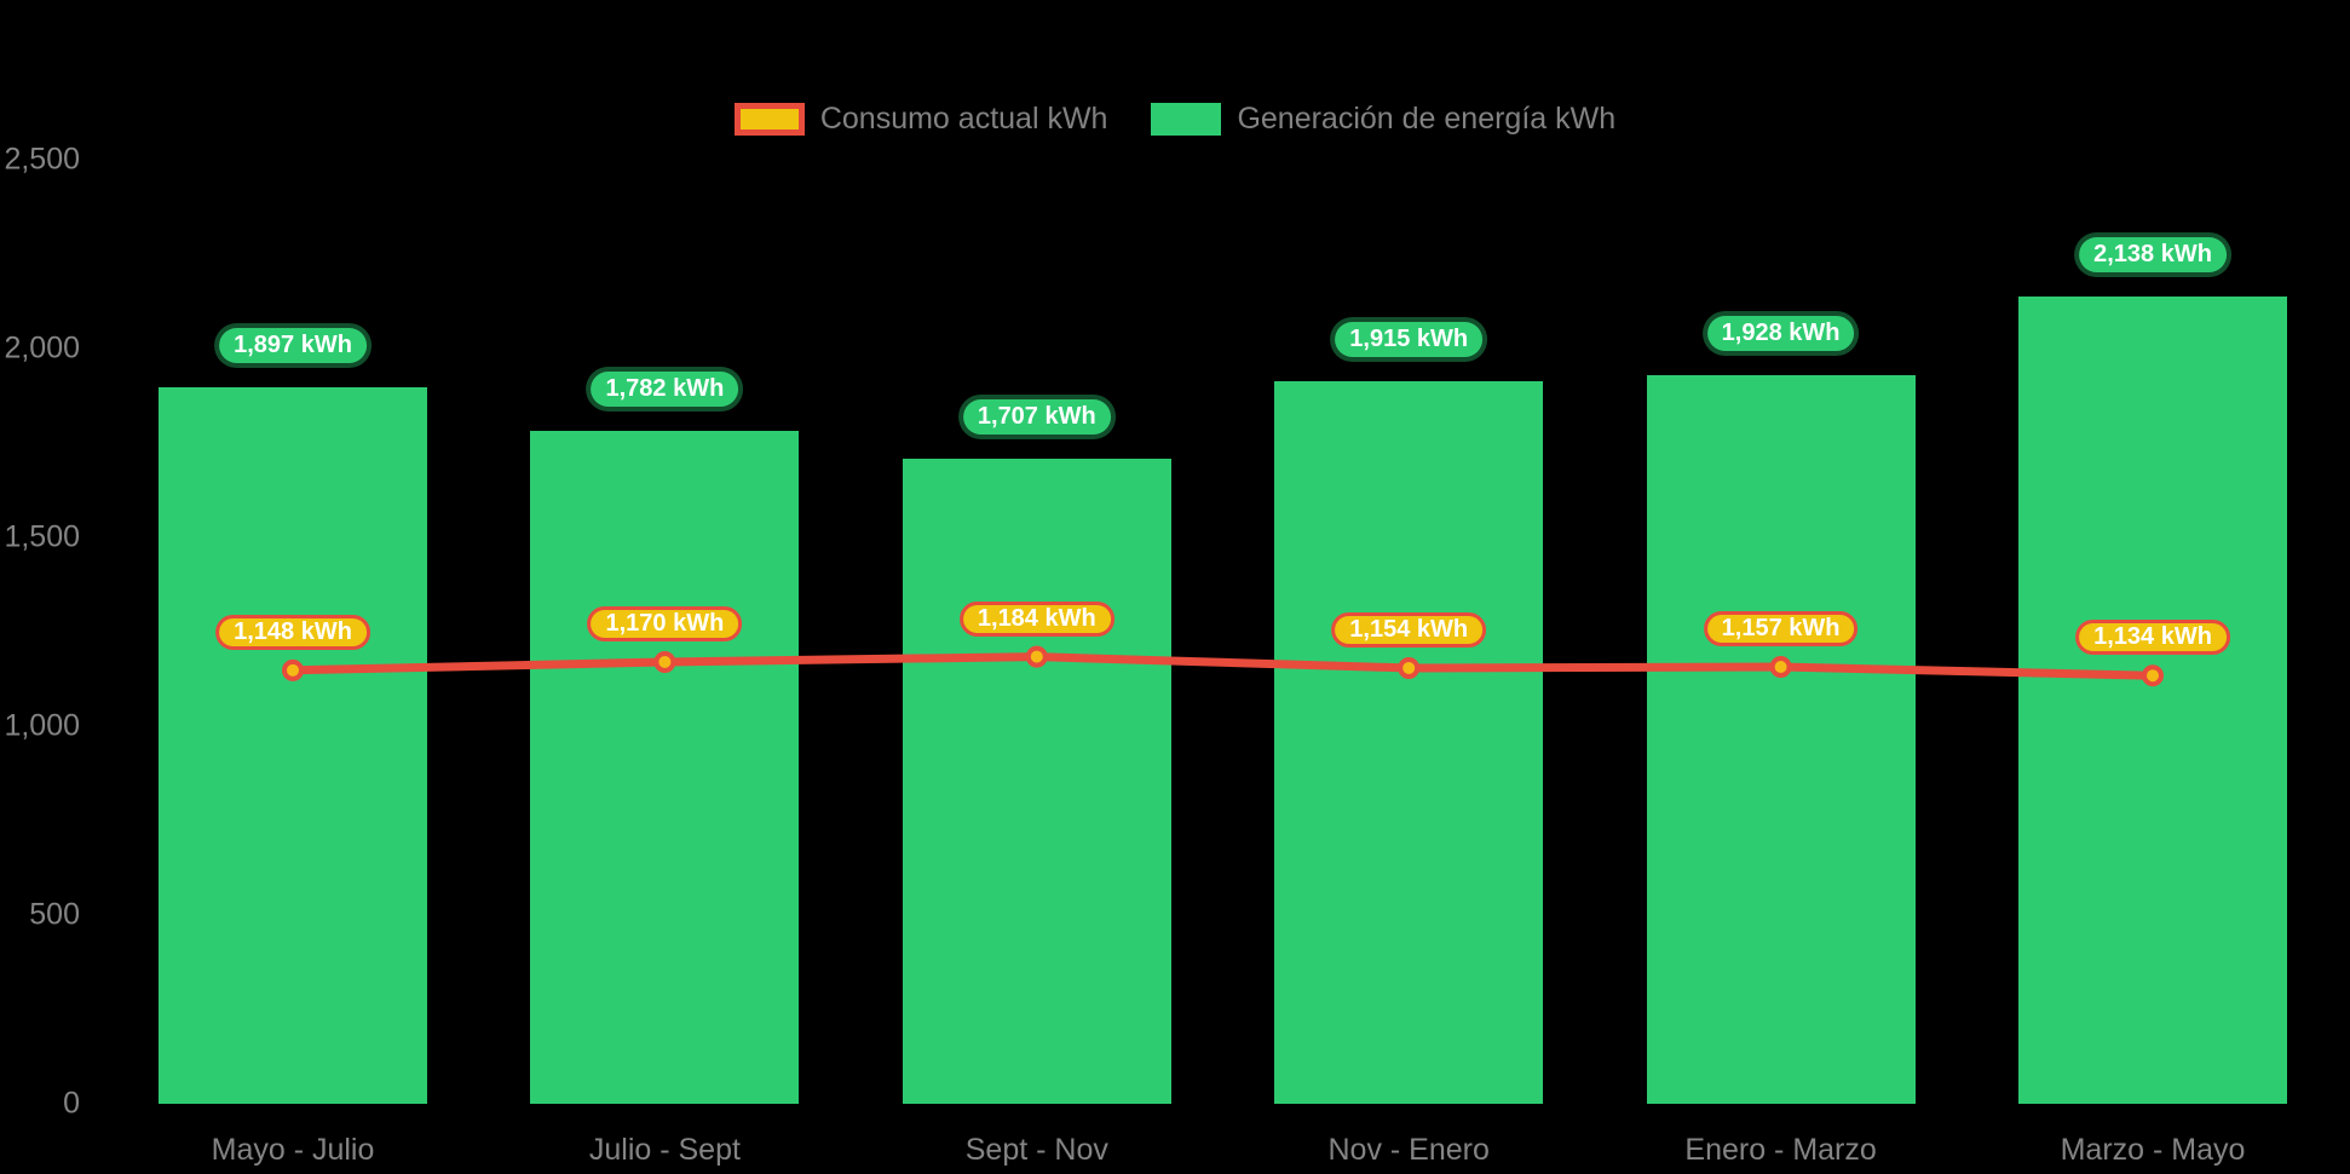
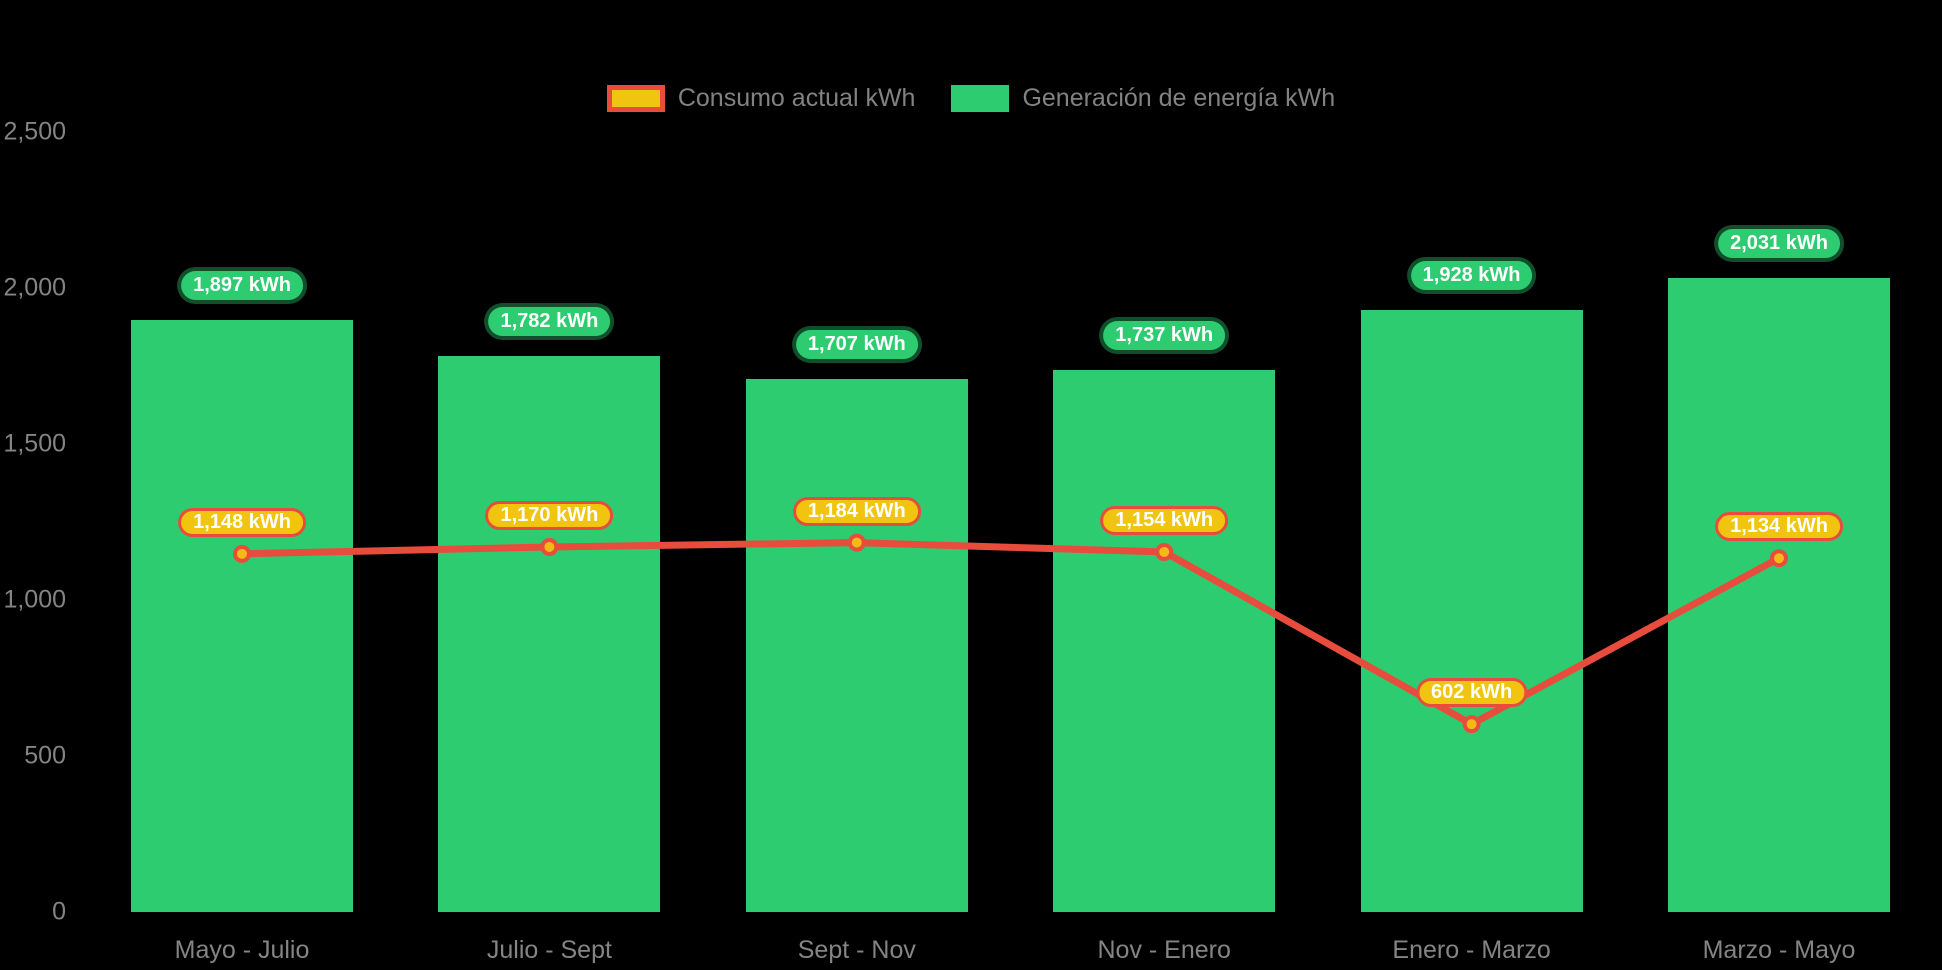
Generación de energía kWh/Nov - Enero: 1,915 -> 1,737
Consumo actual kWh/Enero - Marzo: 1,157 -> 602
Generación de energía kWh/Marzo - Mayo: 2,138 -> 2,031
